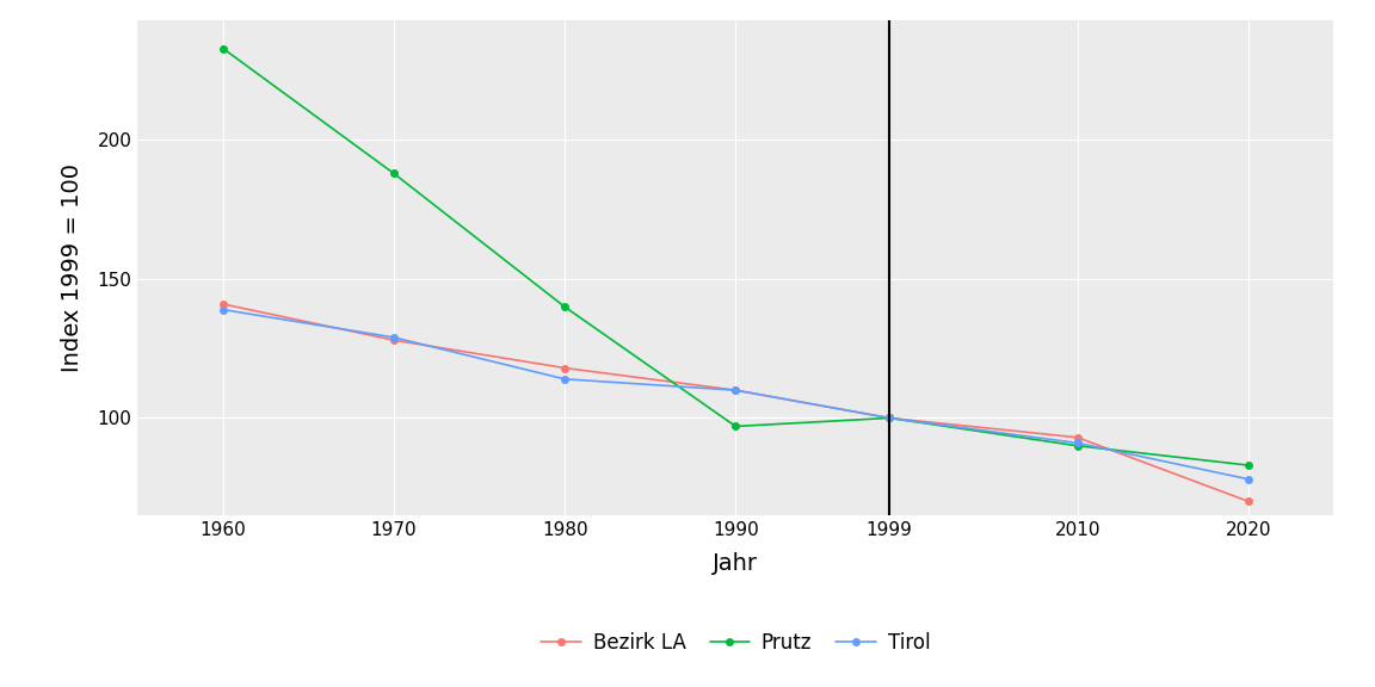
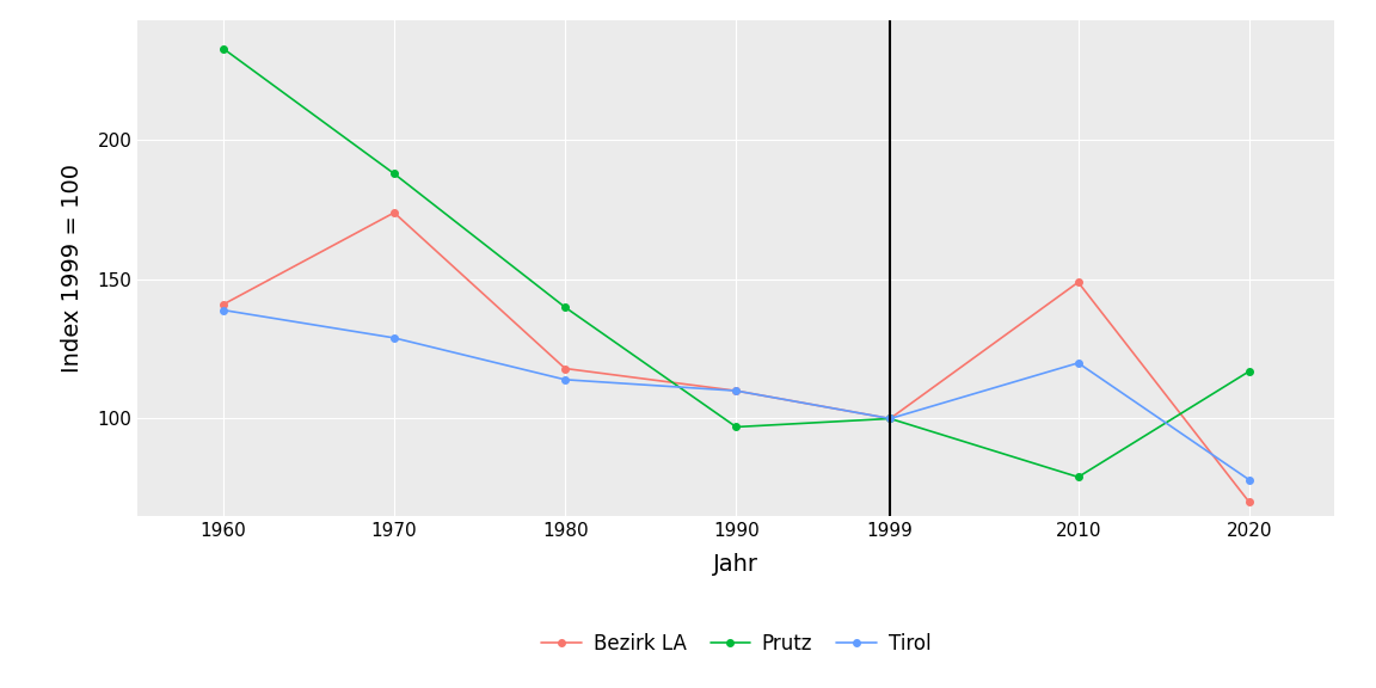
Bezirk LA/1970: 128 -> 174
Bezirk LA/2010: 93 -> 149
Prutz/2010: 90 -> 79
Tirol/2010: 91 -> 120
Prutz/2020: 83 -> 117
